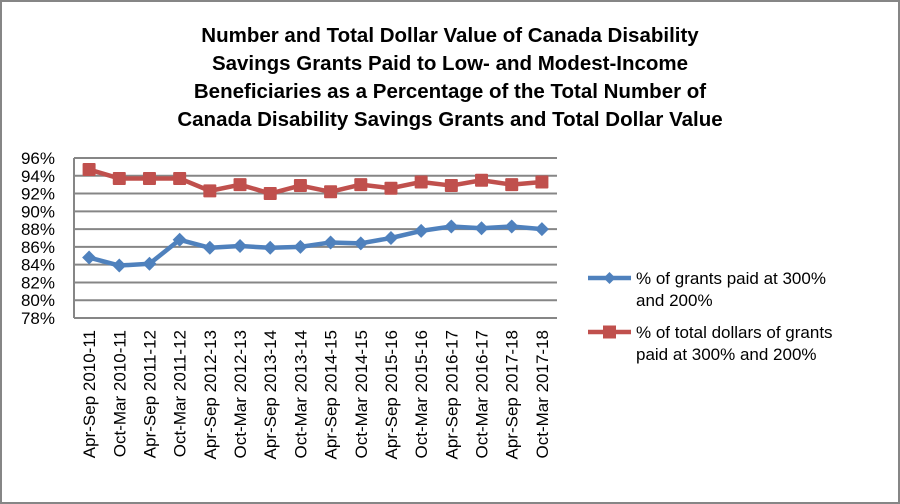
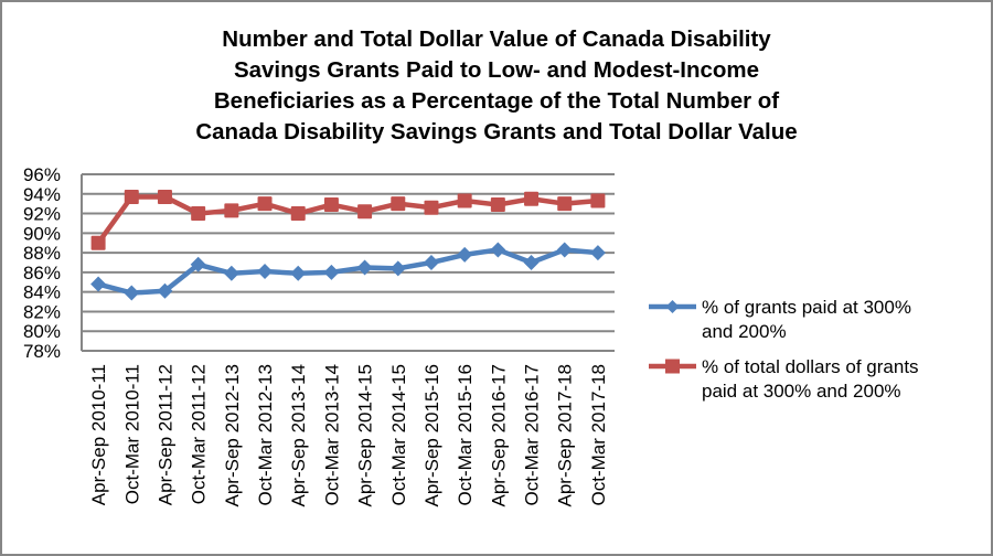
% of total dollars of grants paid at 300% and 200%/Apr-Sep 2010-11: 95% -> 89%
% of total dollars of grants paid at 300% and 200%/Oct-Mar 2011-12: 94% -> 92%
% of grants paid at 300% and 200%/Oct-Mar 2016-17: 88% -> 87%
